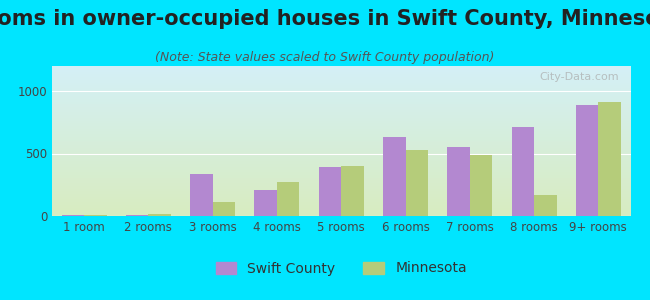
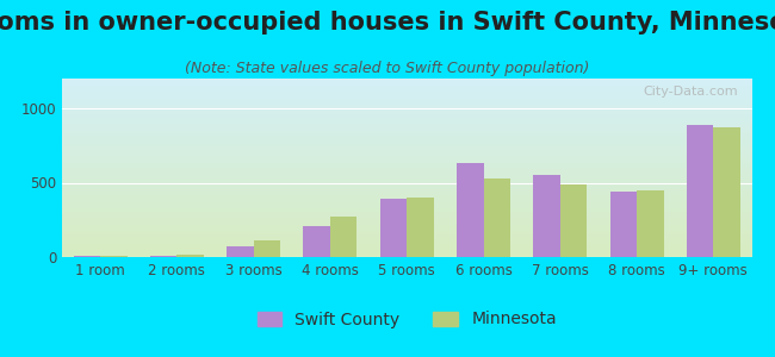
Swift County/3 rooms: 340 -> 80
Swift County/8 rooms: 710 -> 440
Minnesota/8 rooms: 170 -> 450
Minnesota/9+ rooms: 910 -> 870
